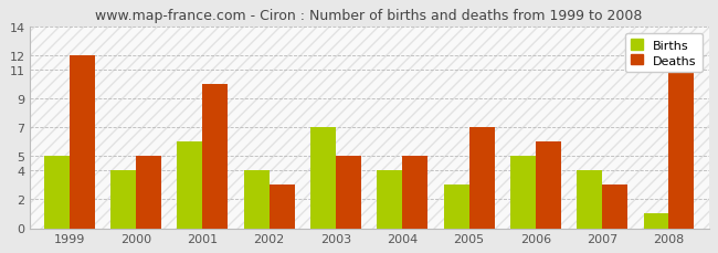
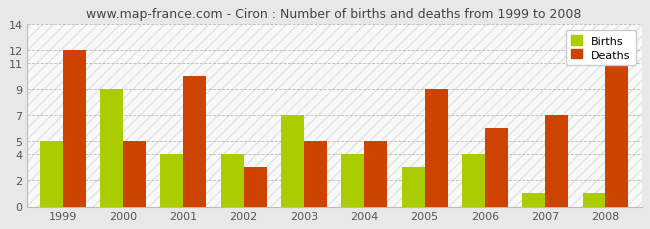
Births/2000: 4 -> 9
Births/2001: 6 -> 4
Deaths/2005: 7 -> 9
Births/2006: 5 -> 4
Births/2007: 4 -> 1
Deaths/2007: 3 -> 7
